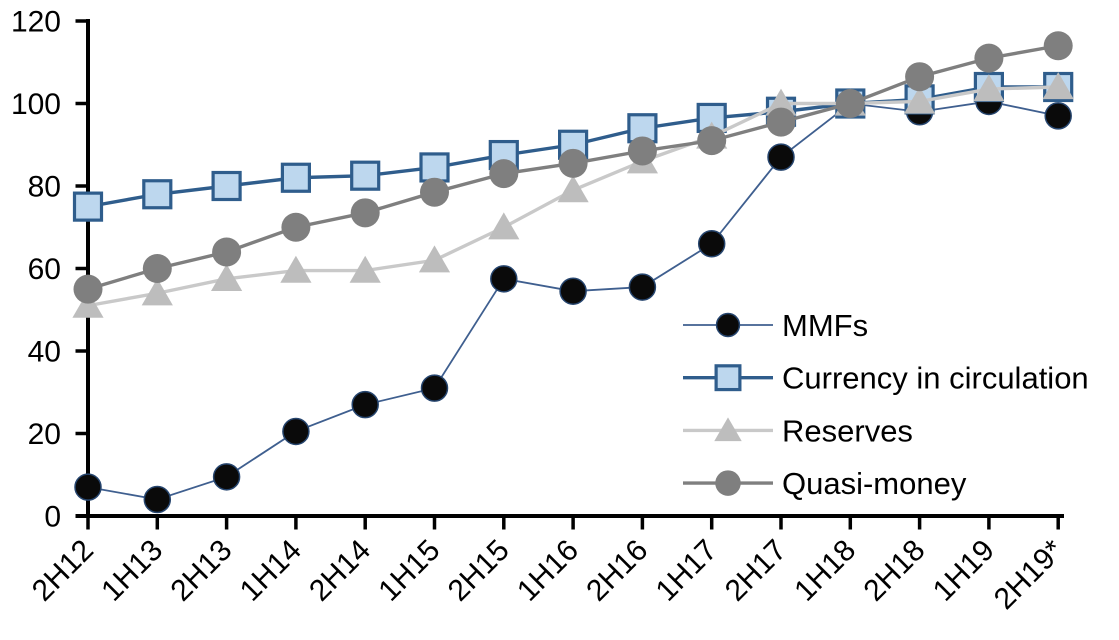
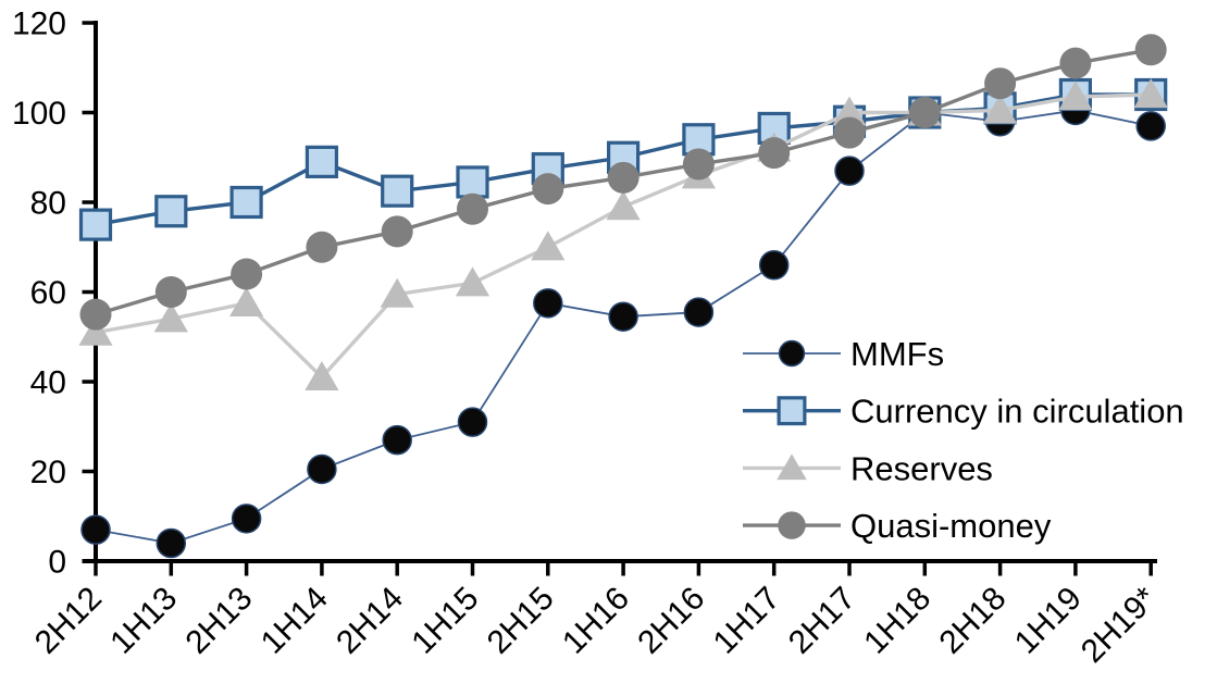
Currency in circulation/1H14: 82 -> 89
Reserves/1H14: 60 -> 41
